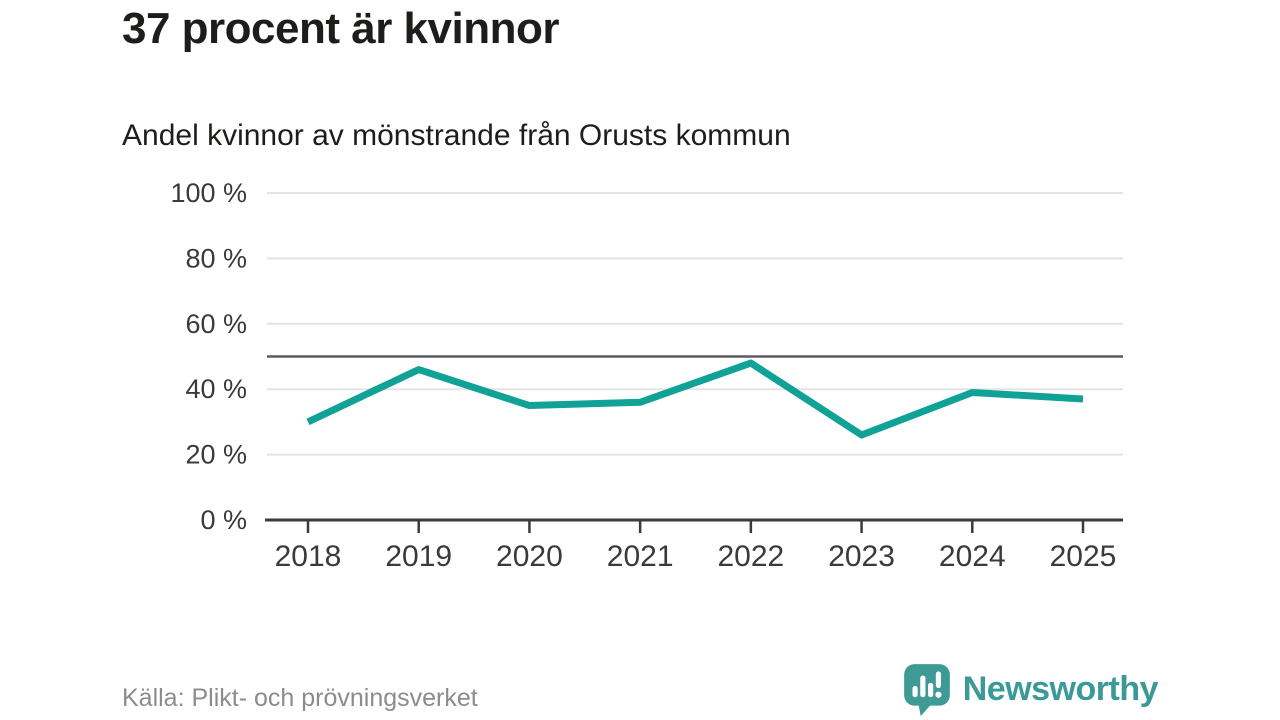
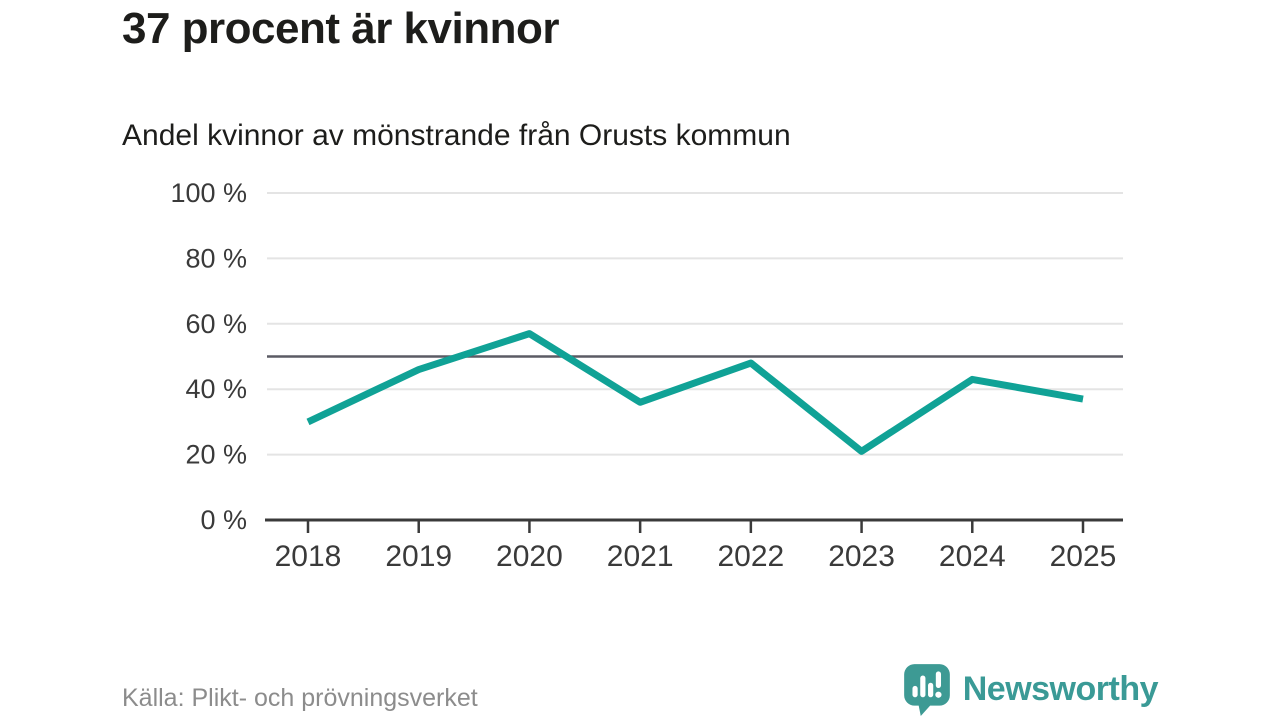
2020: 35% -> 57%
2023: 26% -> 21%
2024: 39% -> 43%
